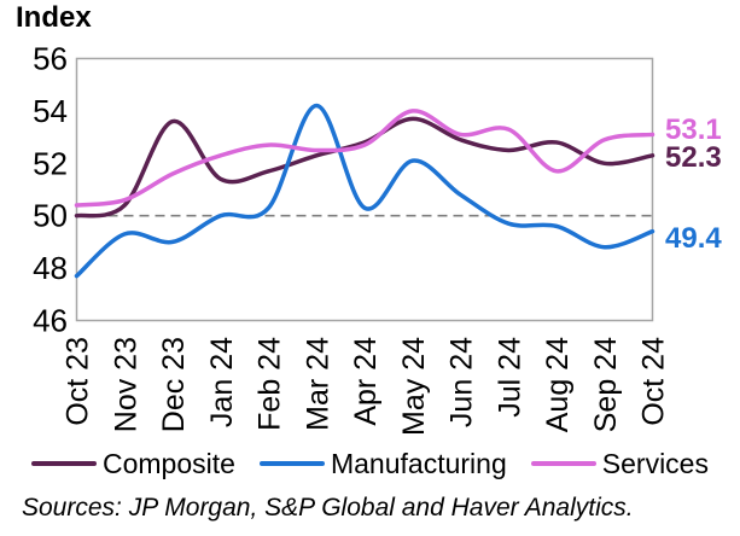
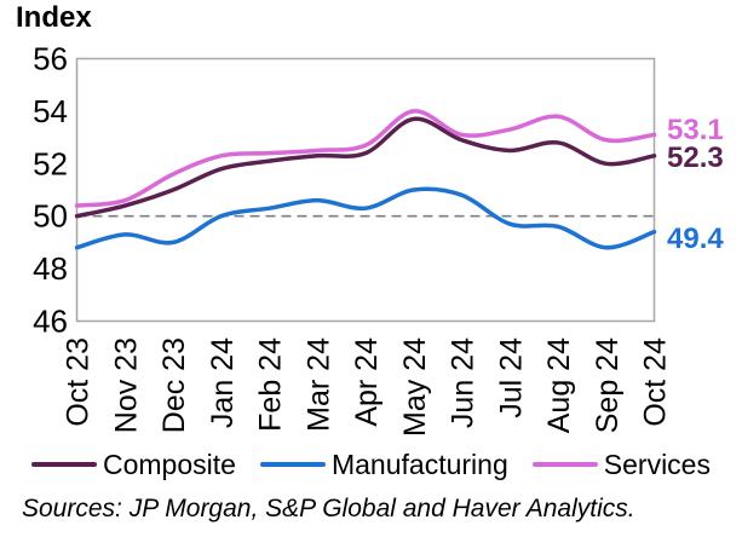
Manufacturing/Oct 23: 47.7 -> 48.8
Composite/Dec 23: 53.6 -> 51.0
Composite/Jan 24: 51.4 -> 51.8
Composite/Feb 24: 51.7 -> 52.1
Services/Feb 24: 52.7 -> 52.4
Manufacturing/Mar 24: 54.2 -> 50.6
Composite/Apr 24: 52.8 -> 52.4
Manufacturing/May 24: 52.1 -> 51.0
Services/Aug 24: 51.7 -> 53.8
